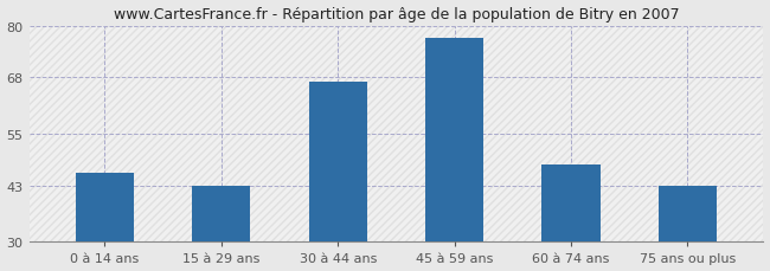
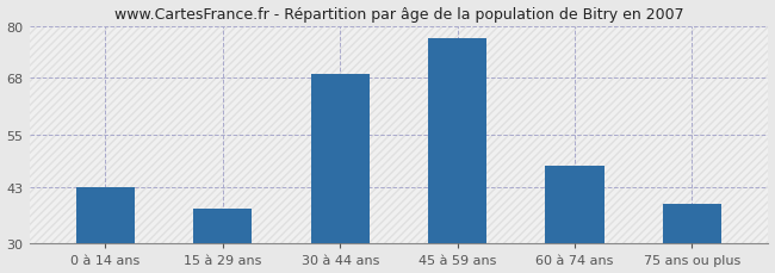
0 à 14 ans: 46 -> 43
15 à 29 ans: 43 -> 38
30 à 44 ans: 67 -> 69
75 ans ou plus: 43 -> 39
